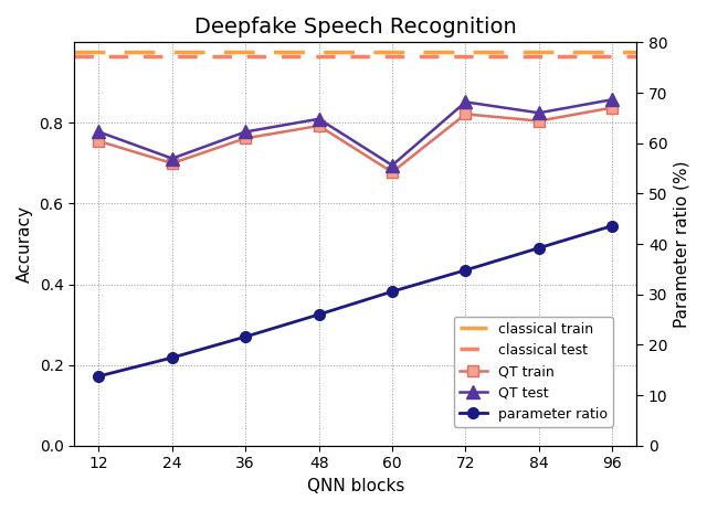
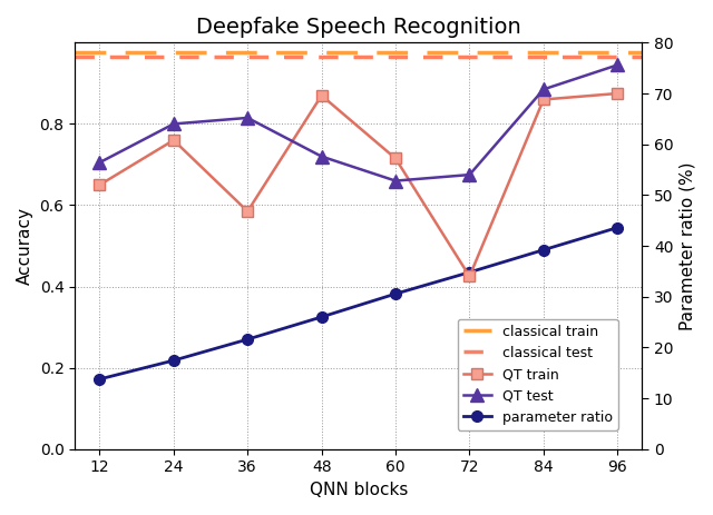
QT train/12: 0.755 -> 0.650
QT test/12: 0.778 -> 0.705
QT train/24: 0.700 -> 0.760
QT test/24: 0.712 -> 0.800
QT train/36: 0.762 -> 0.585
QT test/36: 0.778 -> 0.815
QT train/48: 0.793 -> 0.870
QT test/48: 0.810 -> 0.720
QT train/60: 0.678 -> 0.715
QT test/60: 0.695 -> 0.660
QT train/72: 0.822 -> 0.425
QT test/72: 0.852 -> 0.675
QT train/84: 0.805 -> 0.860
QT test/84: 0.825 -> 0.885
QT train/96: 0.838 -> 0.875
QT test/96: 0.858 -> 0.945
